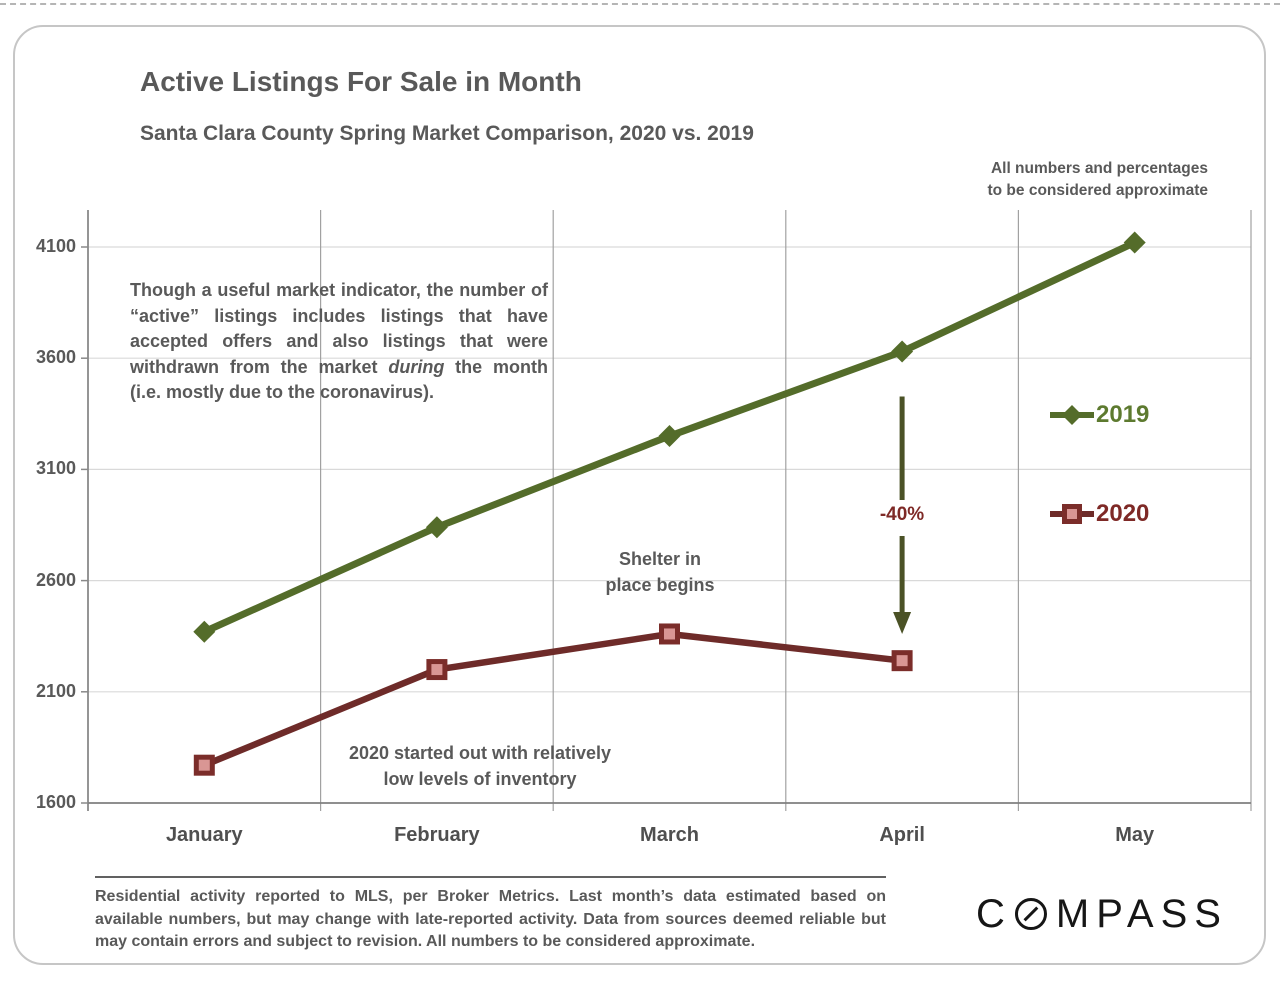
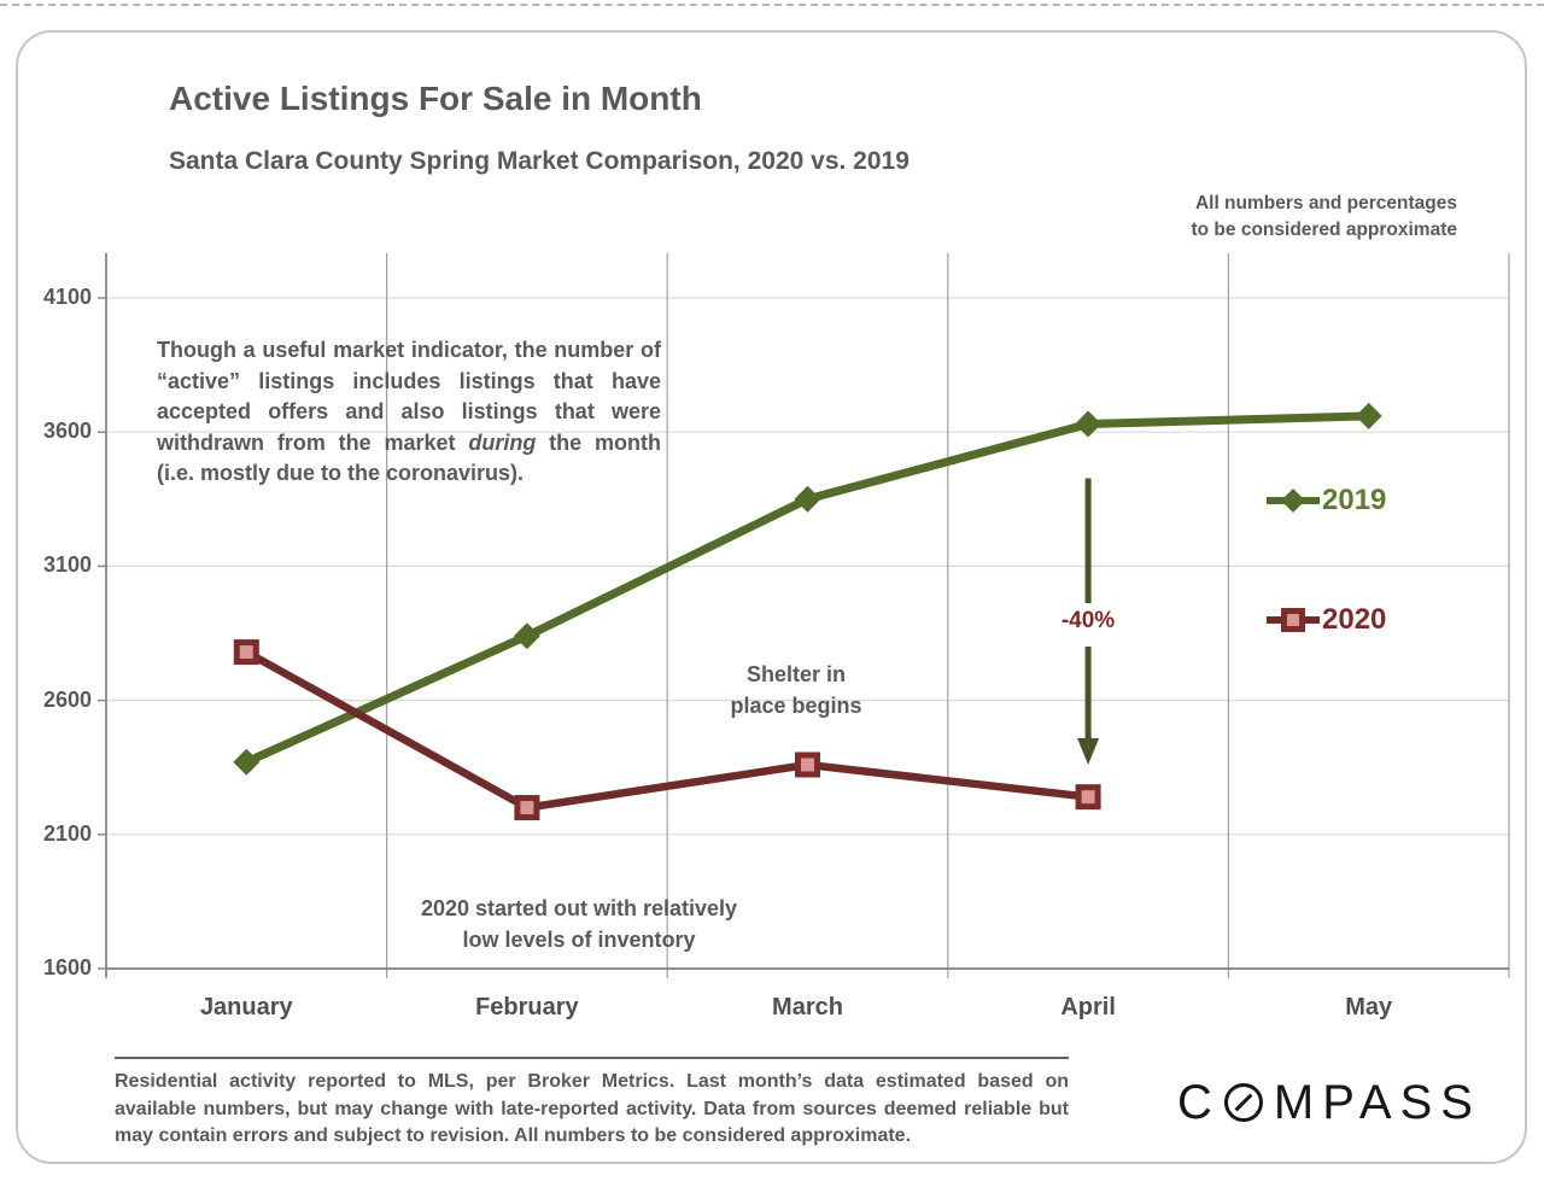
2020/January: 1770 -> 2780
2019/March: 3250 -> 3350
2019/May: 4120 -> 3660
